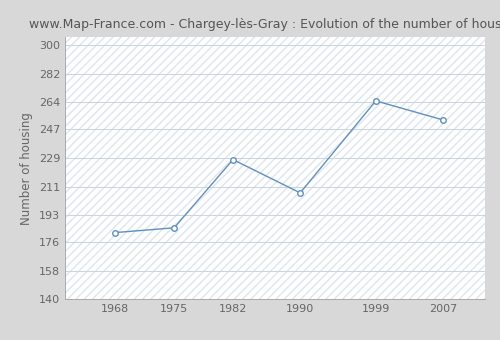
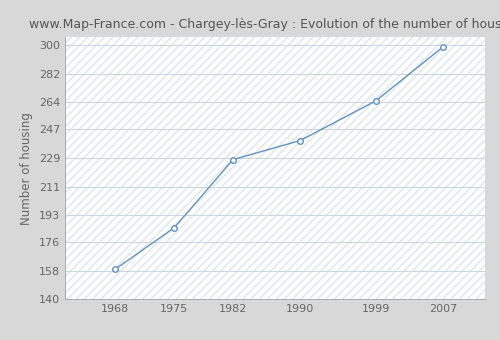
1968: 182 -> 159
1990: 207 -> 240
2007: 253 -> 299
